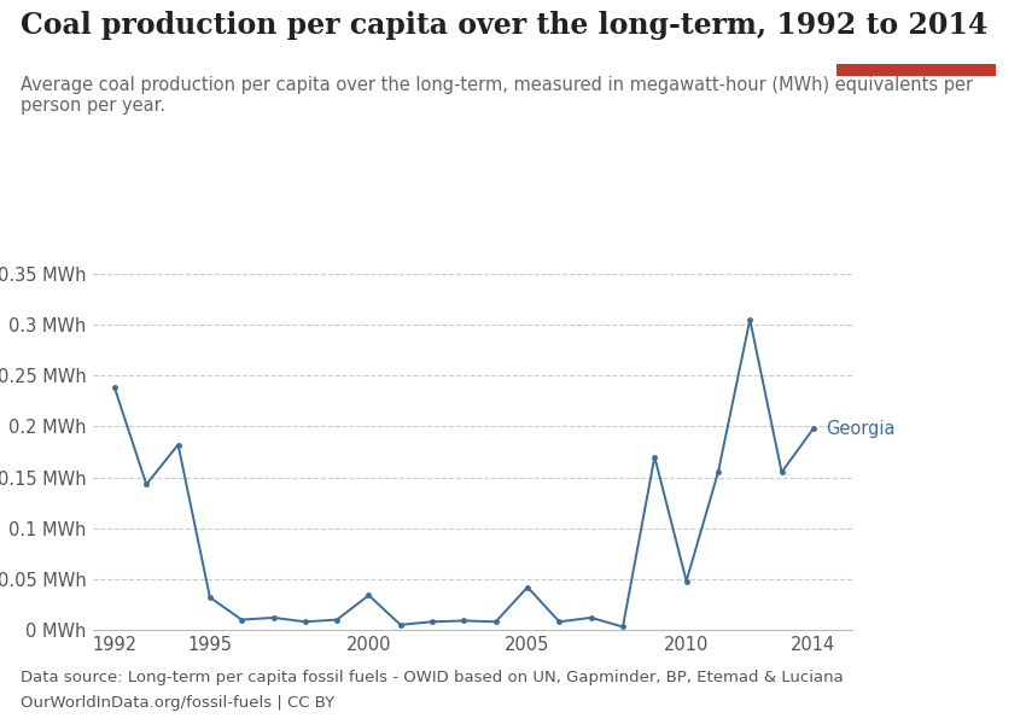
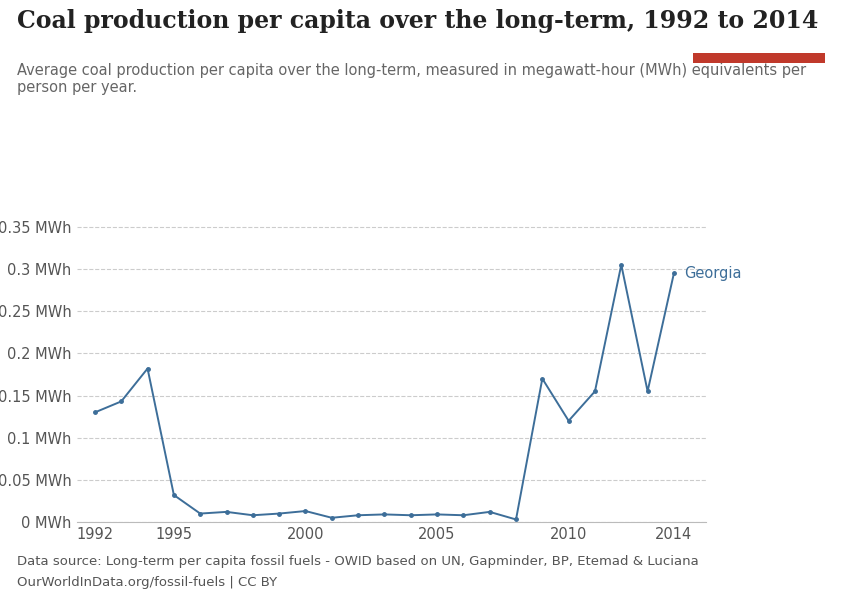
1992: 0.238 MWh -> 0.130 MWh
2000: 0.034 MWh -> 0.013 MWh
2005: 0.042 MWh -> 0.009 MWh
2010: 0.048 MWh -> 0.120 MWh
2014: 0.198 MWh -> 0.295 MWh
